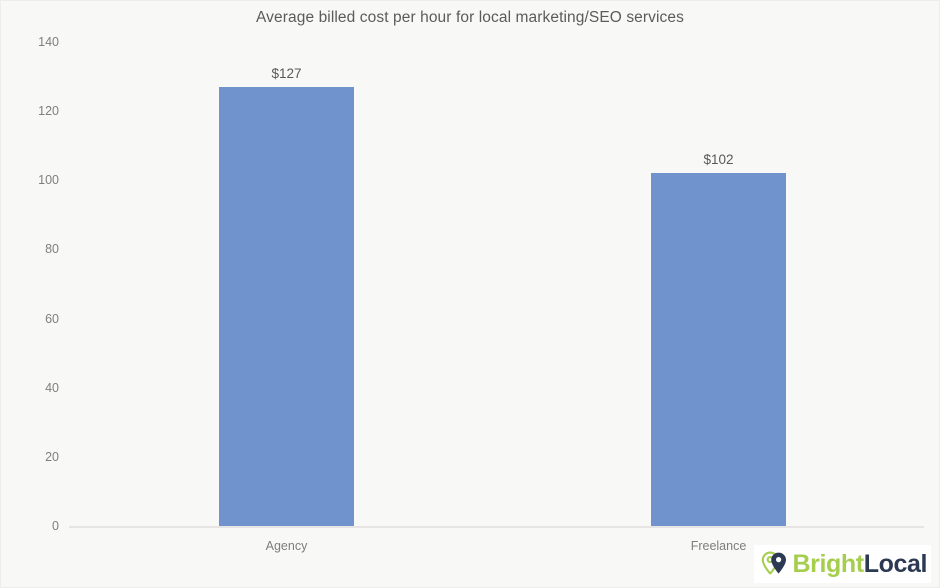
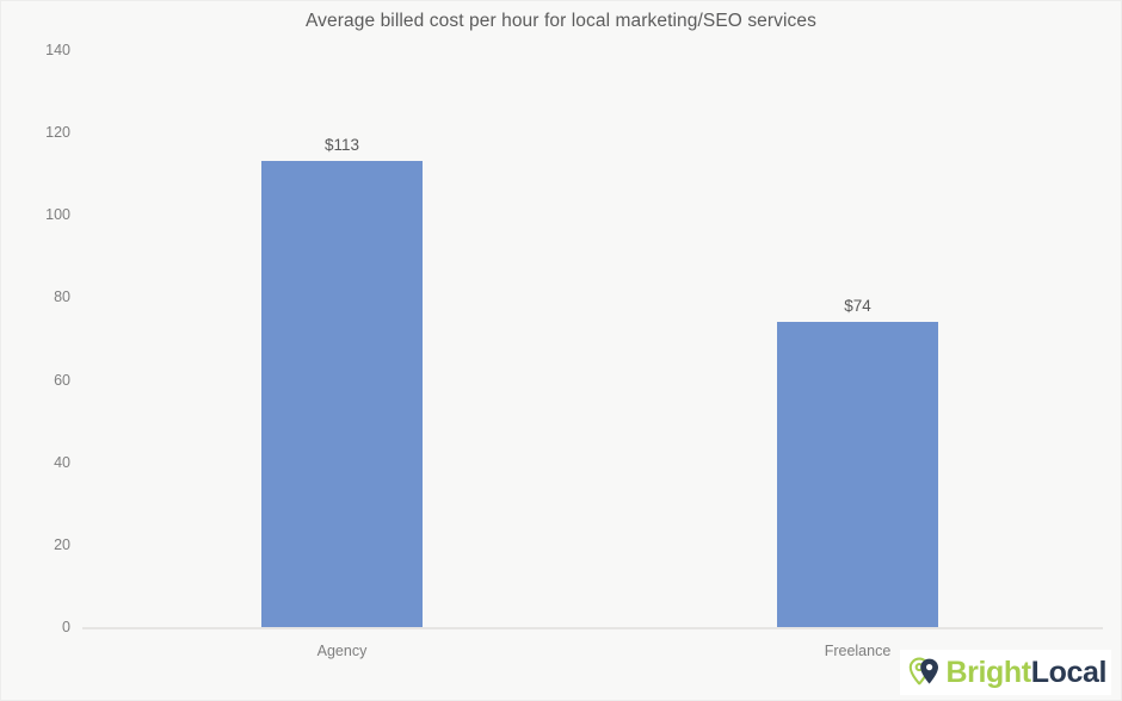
Agency: $127 -> $113
Freelance: $102 -> $74
